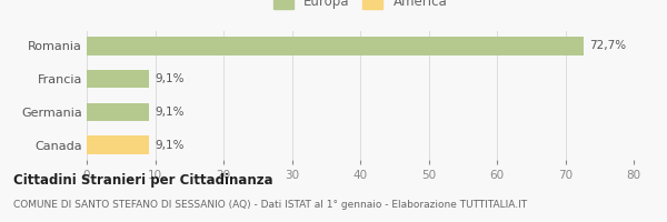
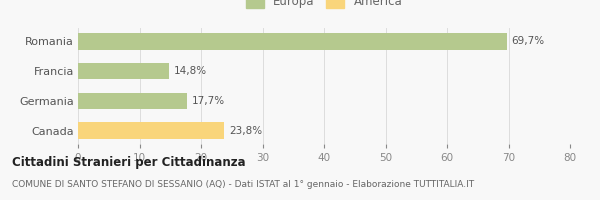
Romania: 72,7% -> 69,7%
Francia: 9,1% -> 14,8%
Germania: 9,1% -> 17,7%
Canada: 9,1% -> 23,8%
